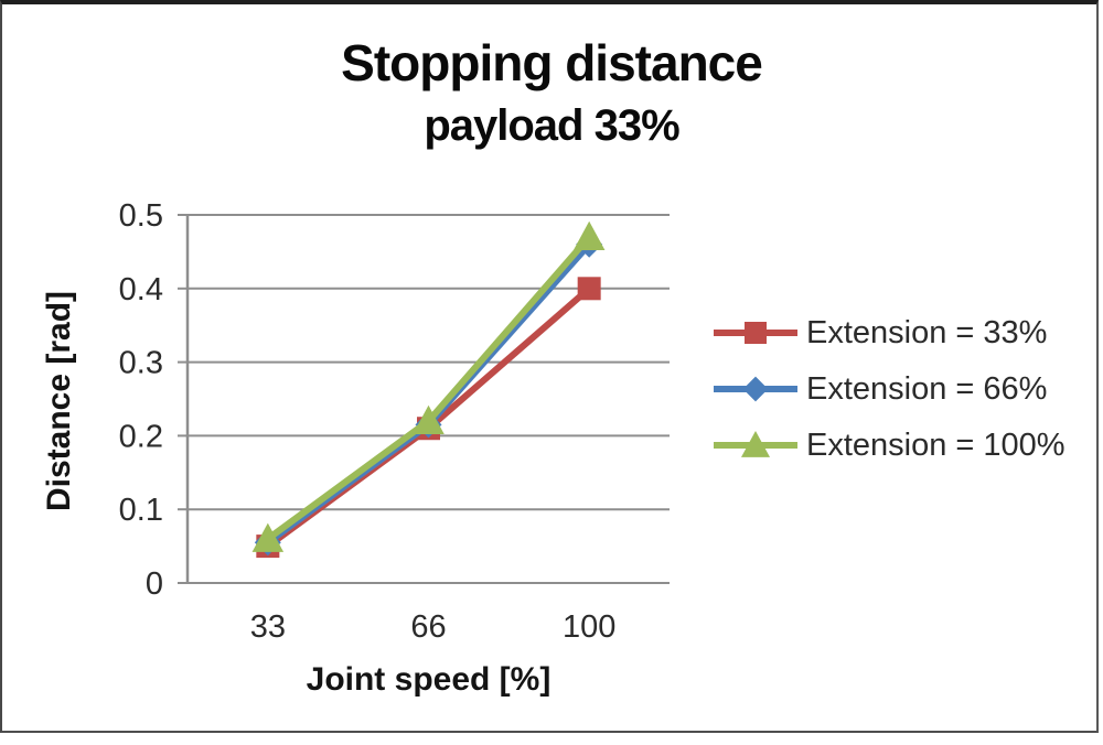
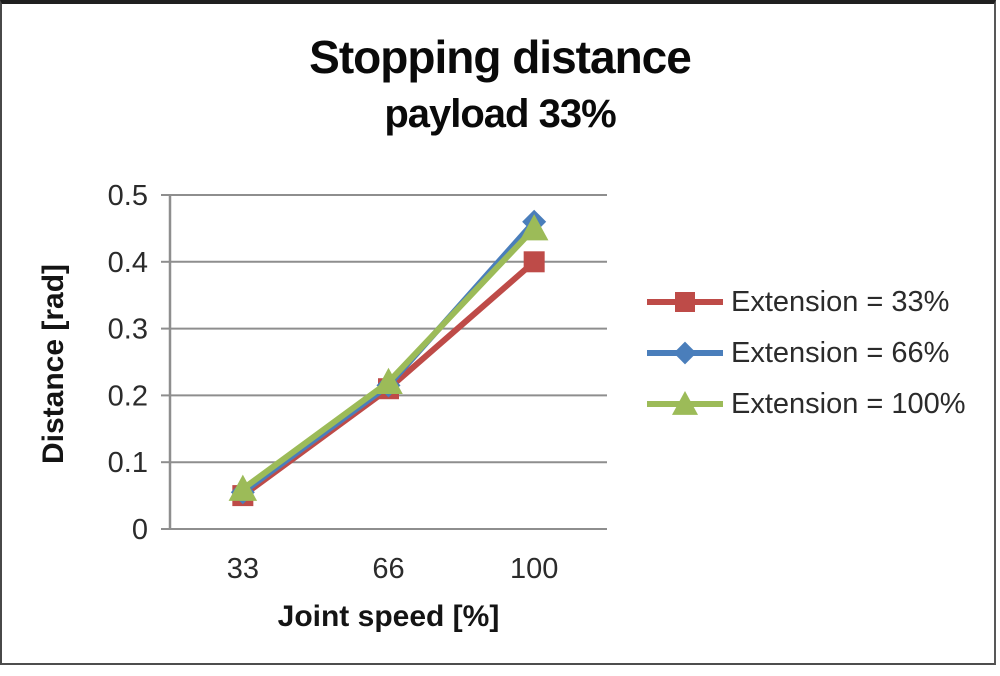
Extension = 100%/100: 0.47 -> 0.45
